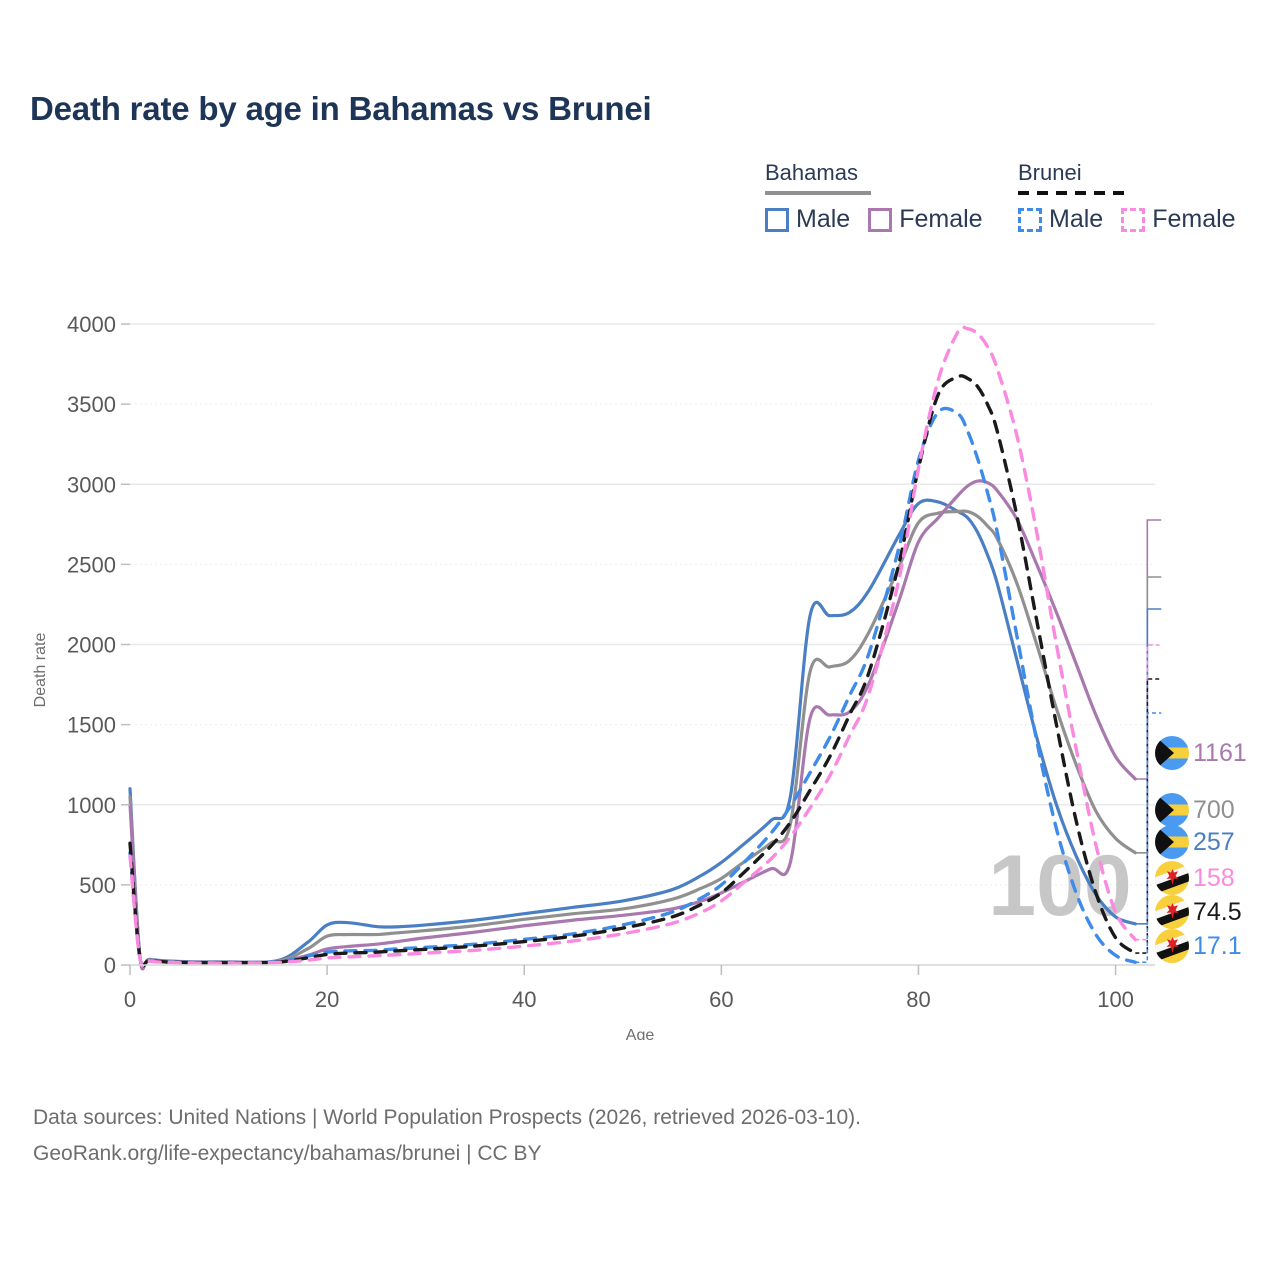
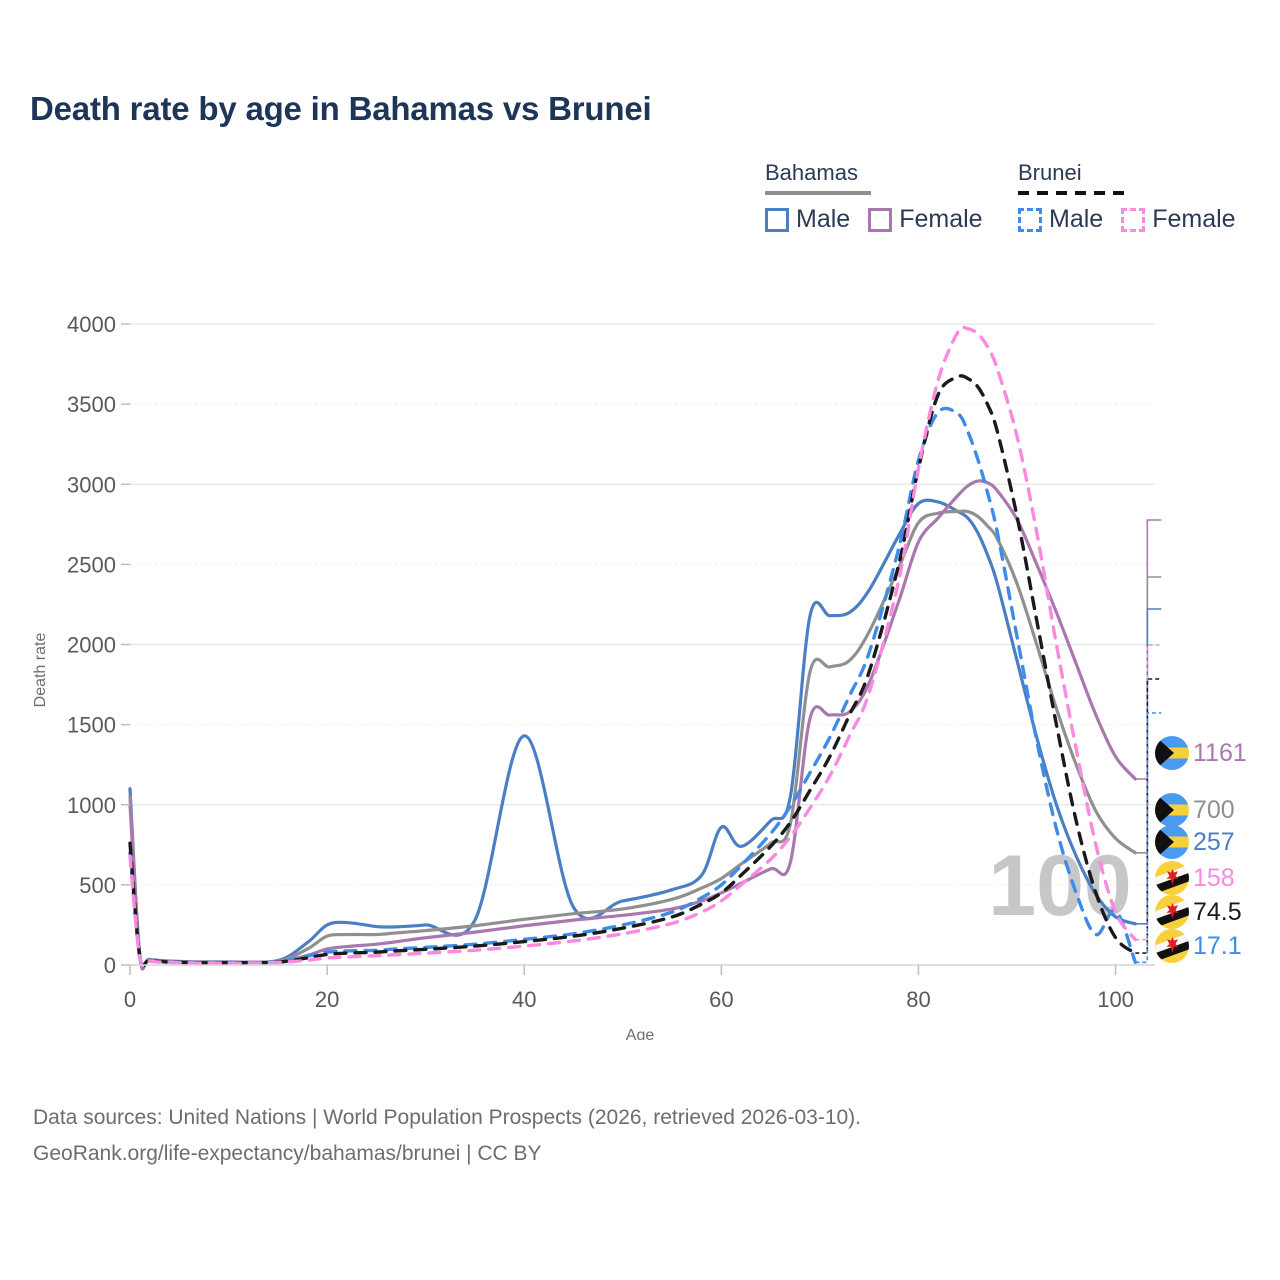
Bahamas Male/40: 320 -> 1430
Bahamas Male/60: 640 -> 860
Brunei Male/100: 60 -> 340
